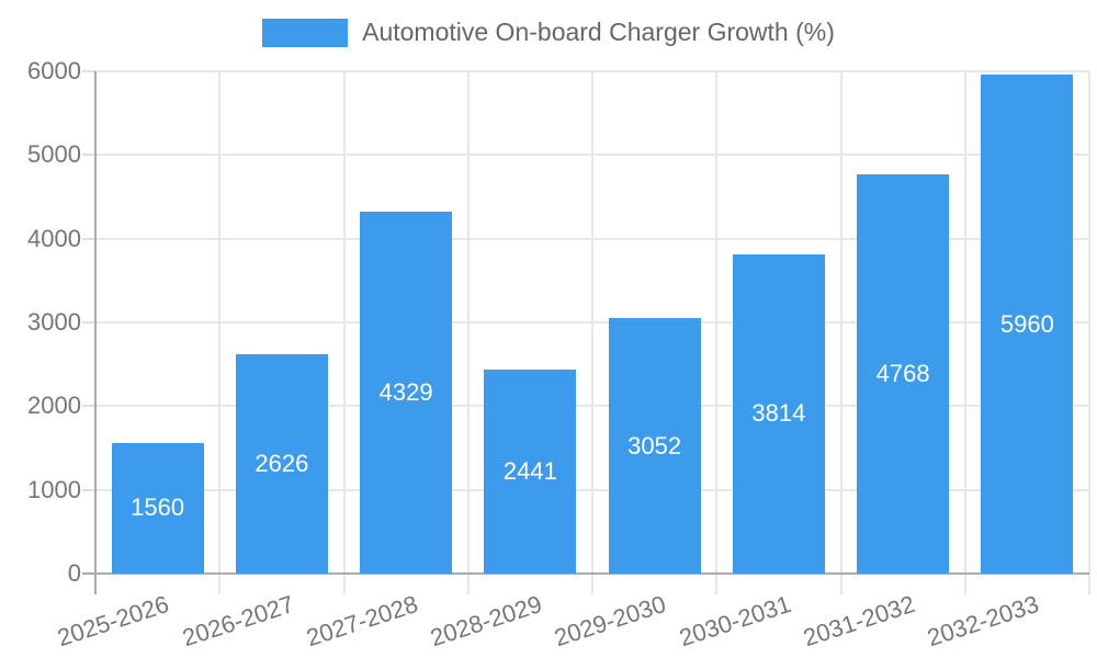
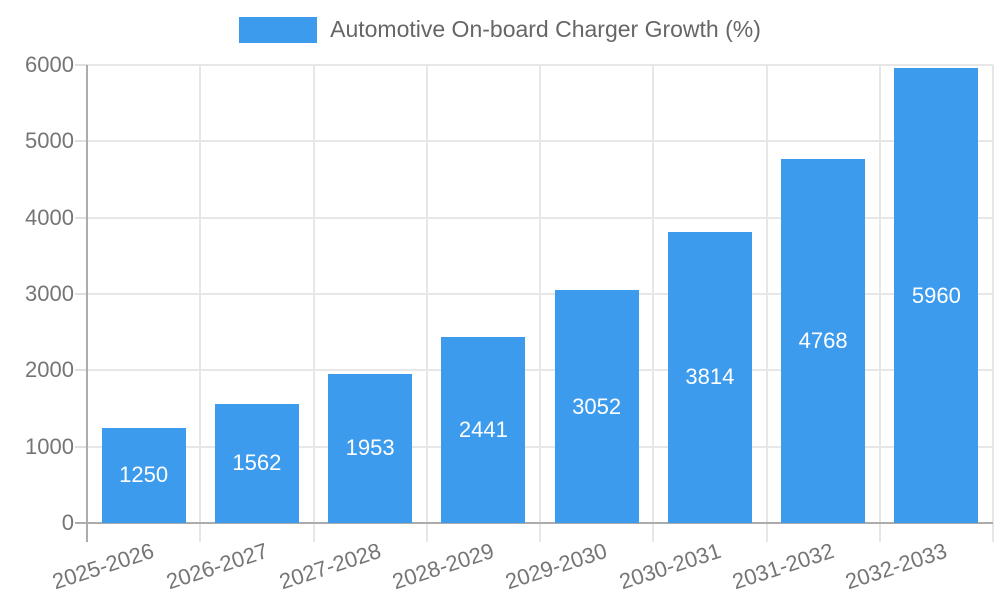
2025-2026: 1560 -> 1250
2026-2027: 2626 -> 1562
2027-2028: 4329 -> 1953
